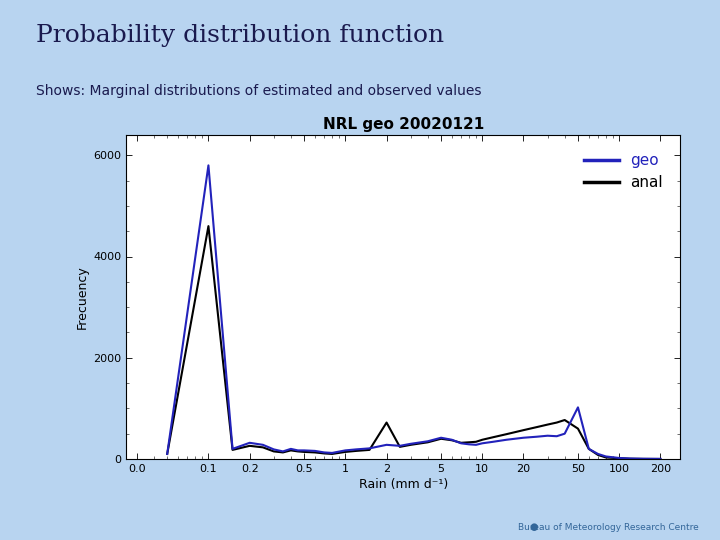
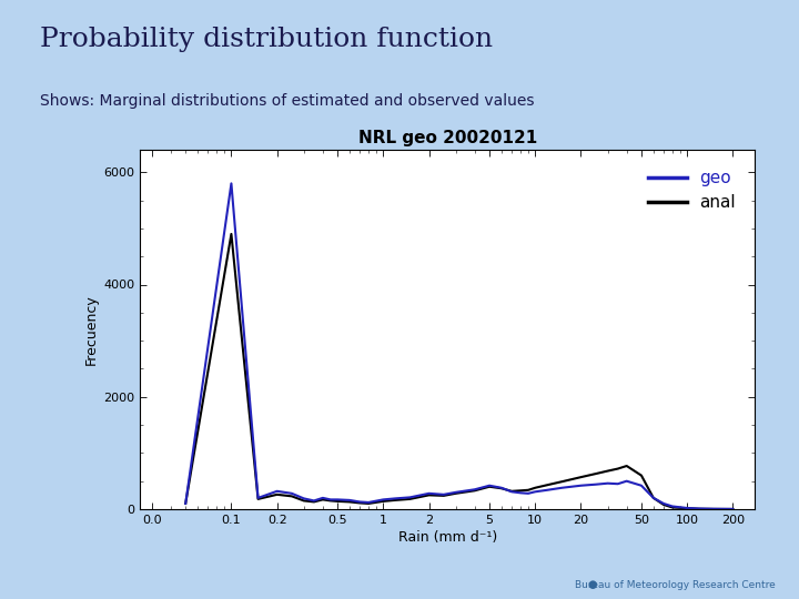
anal/0.1: 4600 -> 4900
anal/2: 720 -> 250
geo/50: 1020 -> 420
